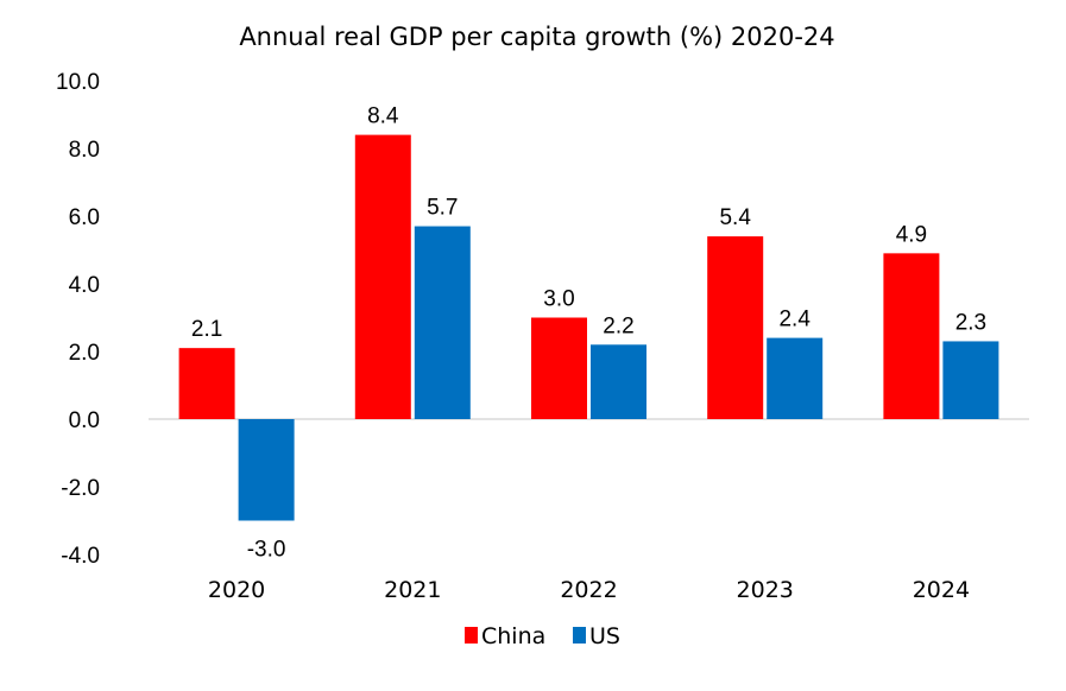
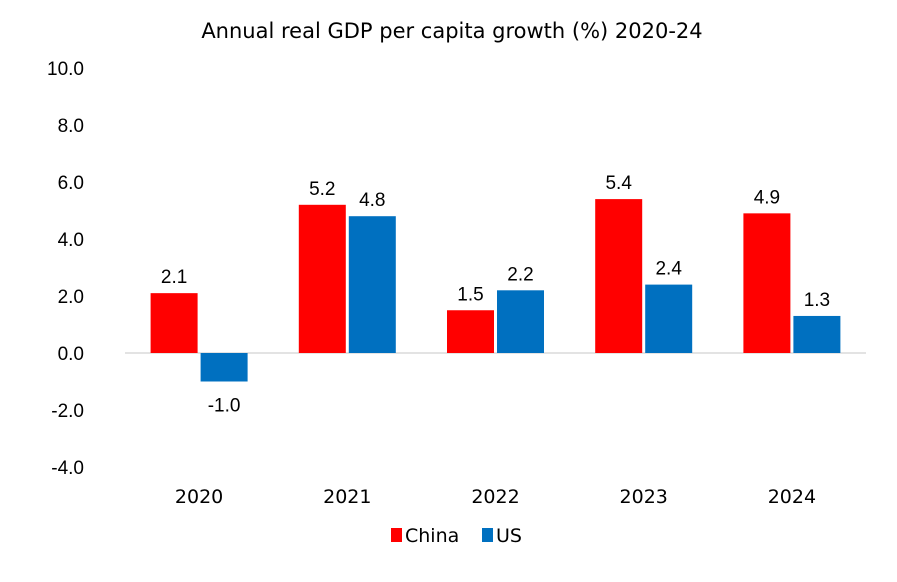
US/2020: -3.0 -> -1.0
China/2021: 8.4 -> 5.2
US/2021: 5.7 -> 4.8
China/2022: 3.0 -> 1.5
US/2024: 2.3 -> 1.3
